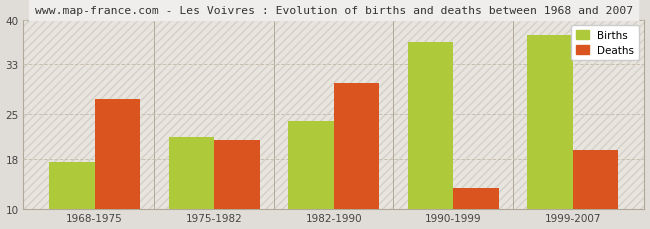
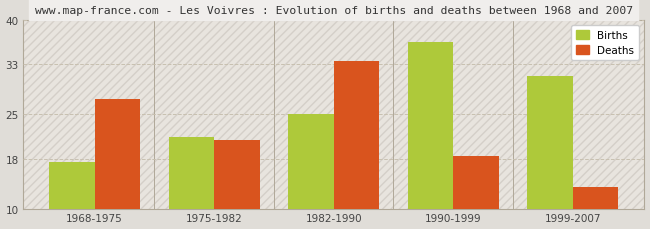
Births/1982-1990: 24.0 -> 25.0
Deaths/1982-1990: 30.0 -> 33.5
Deaths/1990-1999: 13.4 -> 18.5
Births/1999-2007: 37.6 -> 31.0
Deaths/1999-2007: 19.4 -> 13.5
